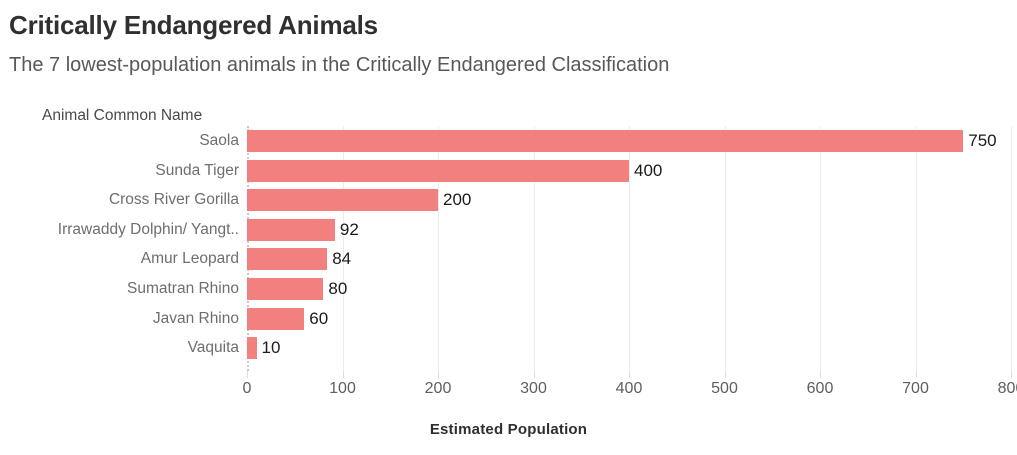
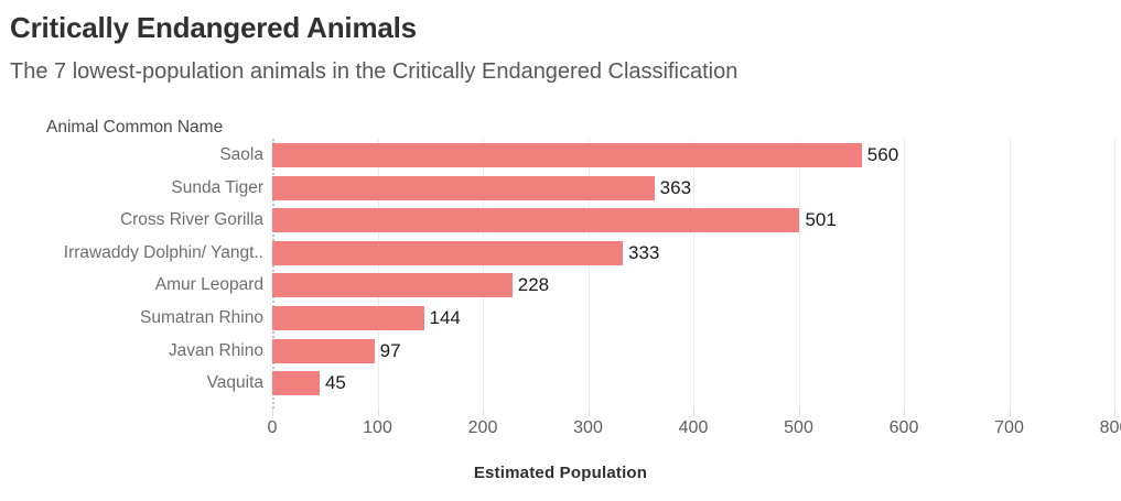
Saola: 750 -> 560
Sunda Tiger: 400 -> 363
Cross River Gorilla: 200 -> 501
Irrawaddy Dolphin/ Yangt..: 92 -> 333
Amur Leopard: 84 -> 228
Sumatran Rhino: 80 -> 144
Javan Rhino: 60 -> 97
Vaquita: 10 -> 45
